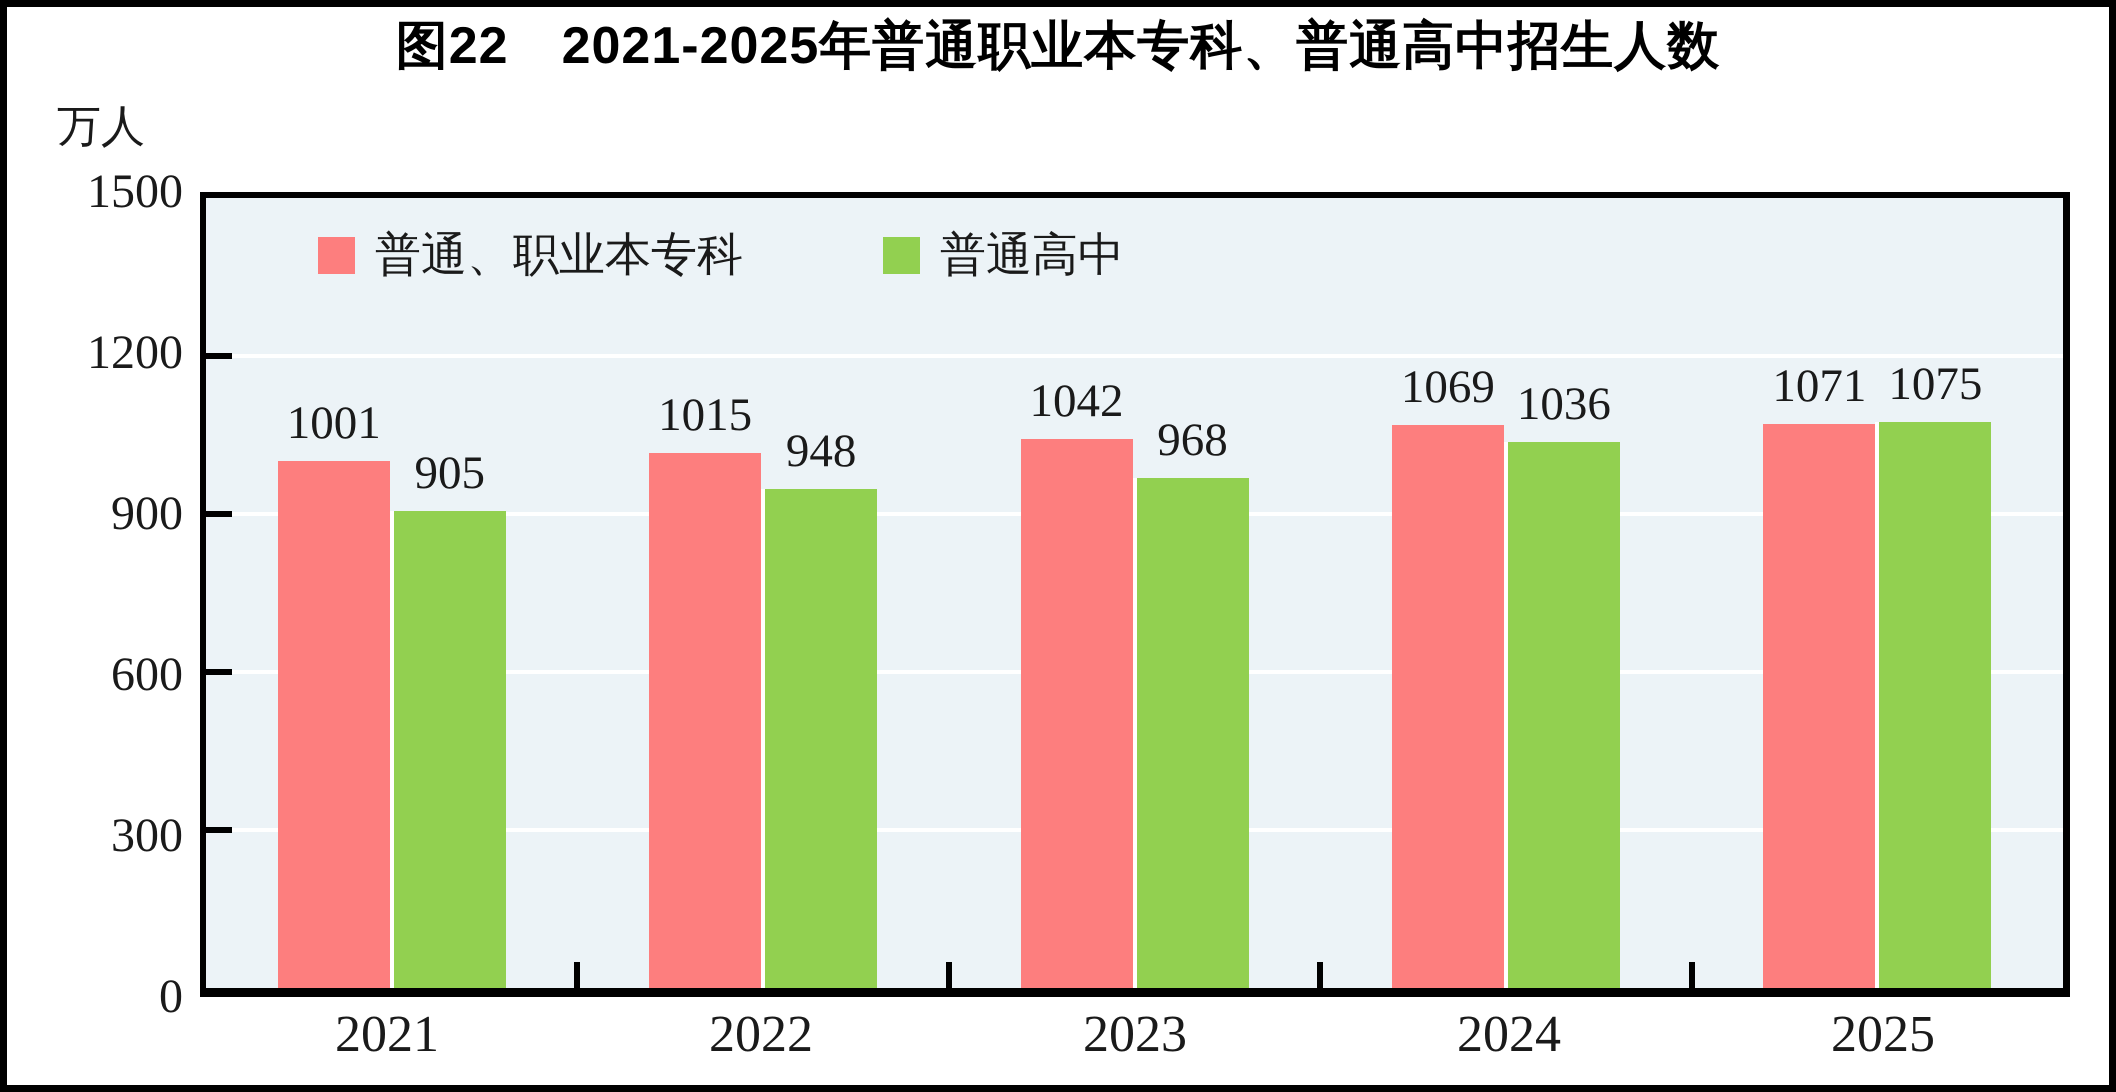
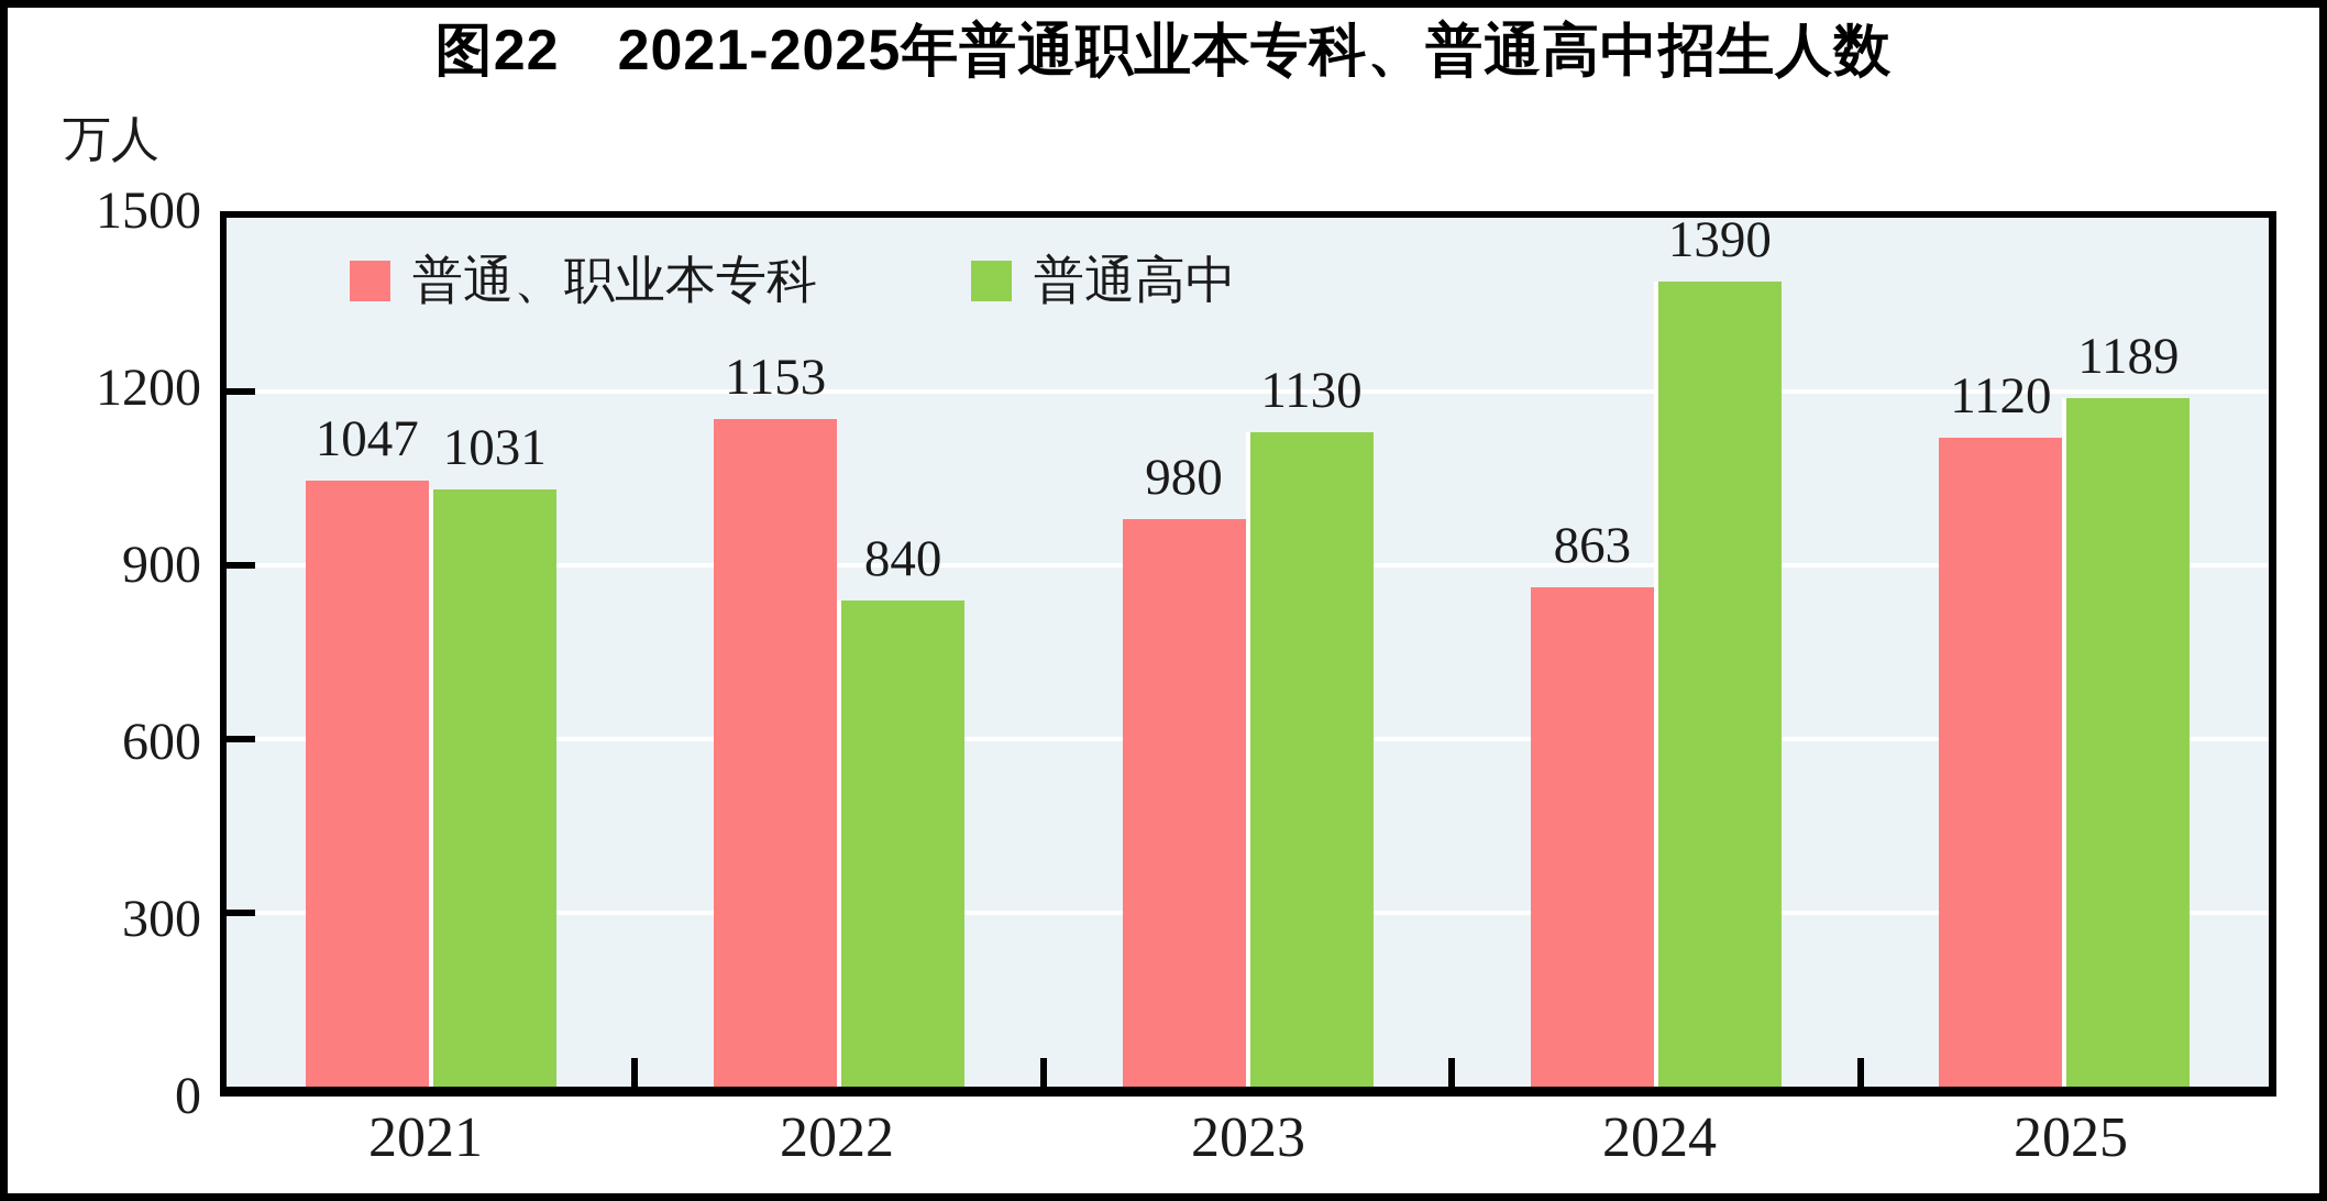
普通、职业本专科/2021: 1001 -> 1047
普通高中/2021: 905 -> 1031
普通、职业本专科/2022: 1015 -> 1153
普通高中/2022: 948 -> 840
普通、职业本专科/2023: 1042 -> 980
普通高中/2023: 968 -> 1130
普通、职业本专科/2024: 1069 -> 863
普通高中/2024: 1036 -> 1390
普通、职业本专科/2025: 1071 -> 1120
普通高中/2025: 1075 -> 1189
